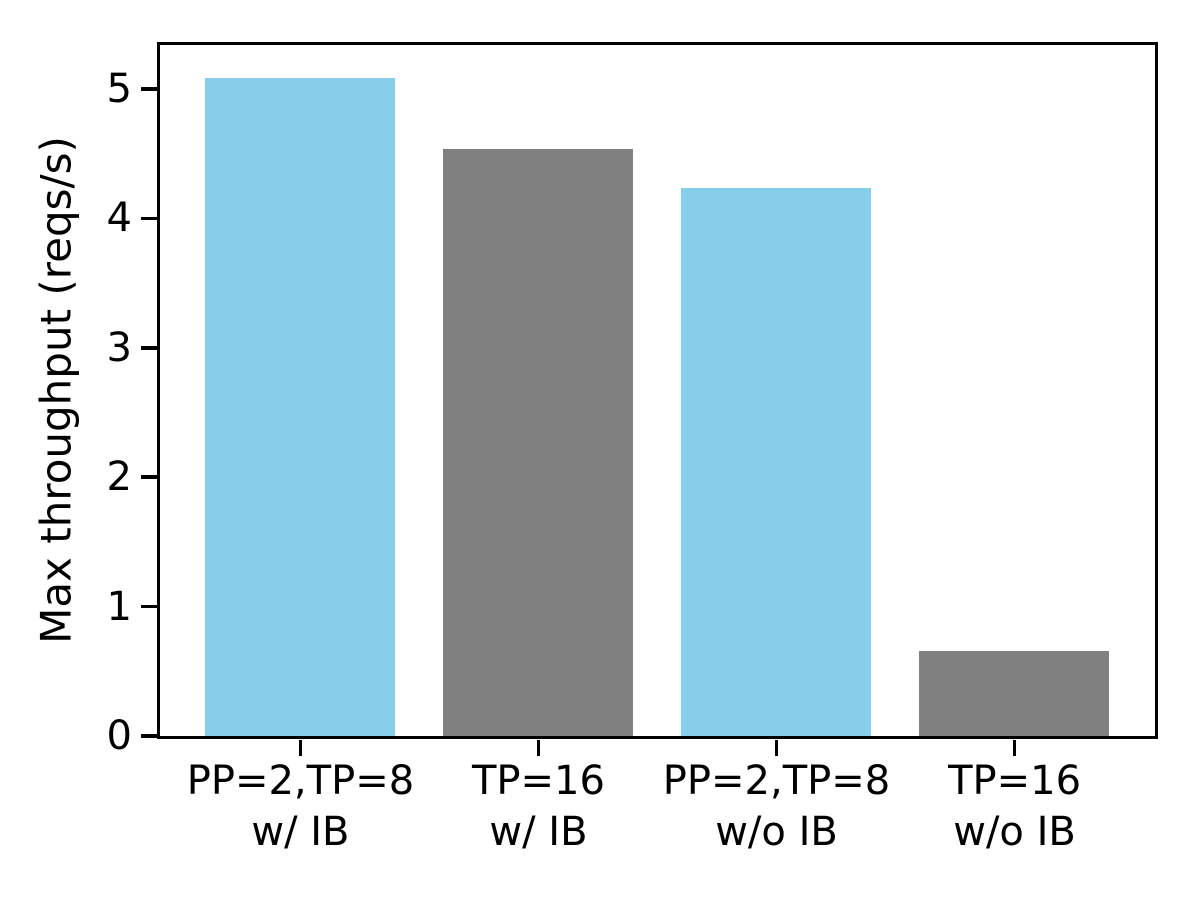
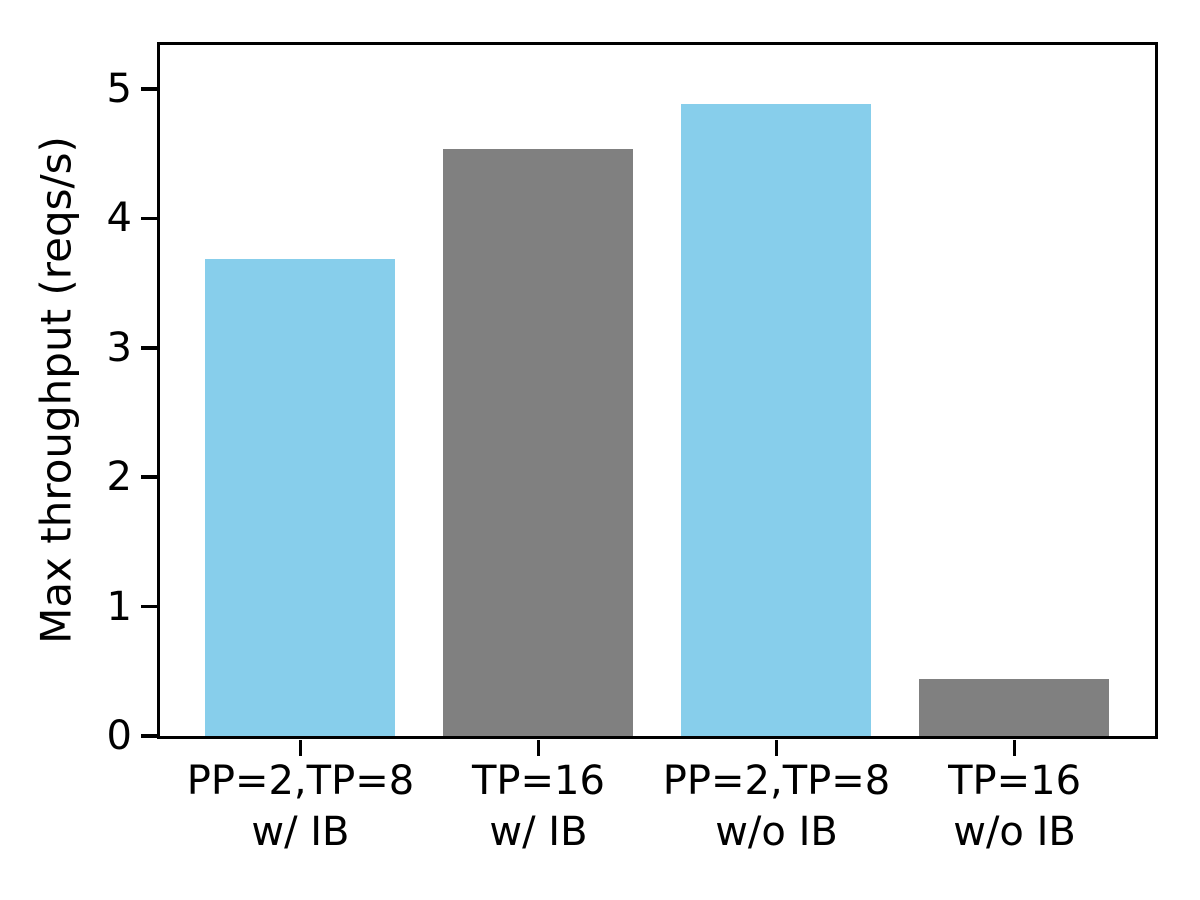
PP=2,TP=8 w/ IB: 5.08 -> 3.68
PP=2,TP=8 w/o IB: 4.23 -> 4.88
TP=16 w/o IB: 0.65 -> 0.44
